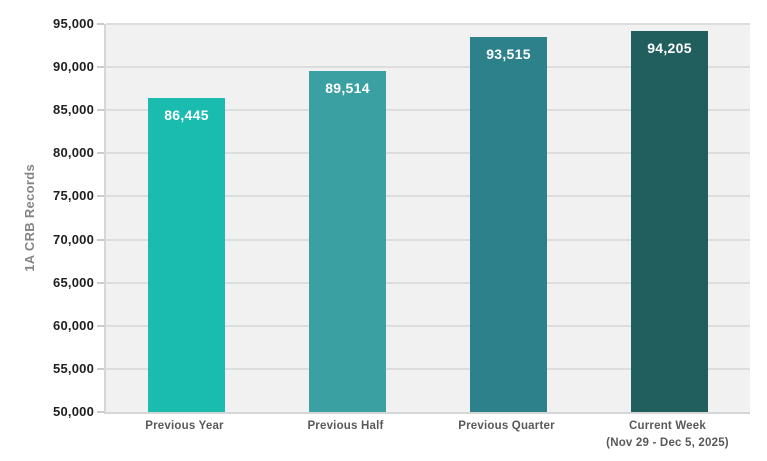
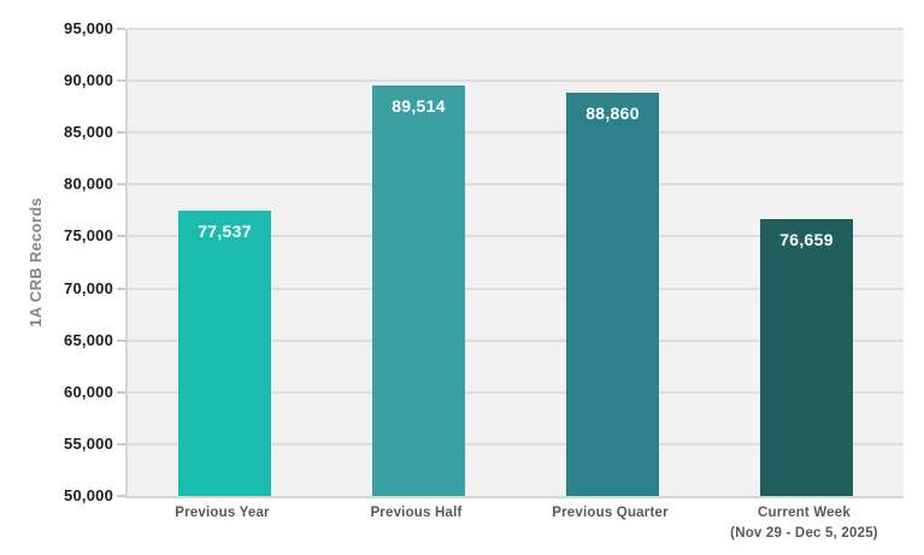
Previous Year: 86,445 -> 77,537
Previous Quarter: 93,515 -> 88,860
Current Week (Nov 29 - Dec 5, 2025): 94,205 -> 76,659
